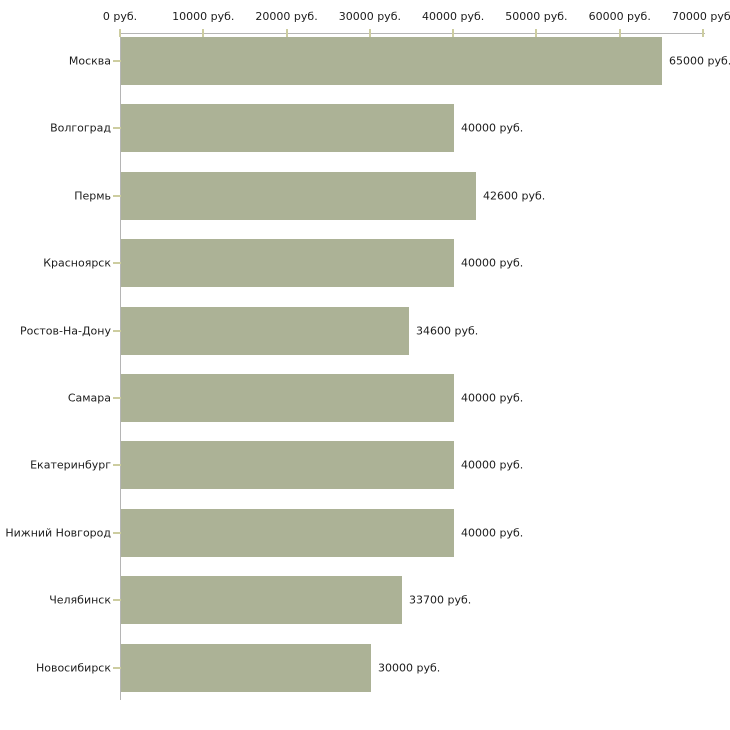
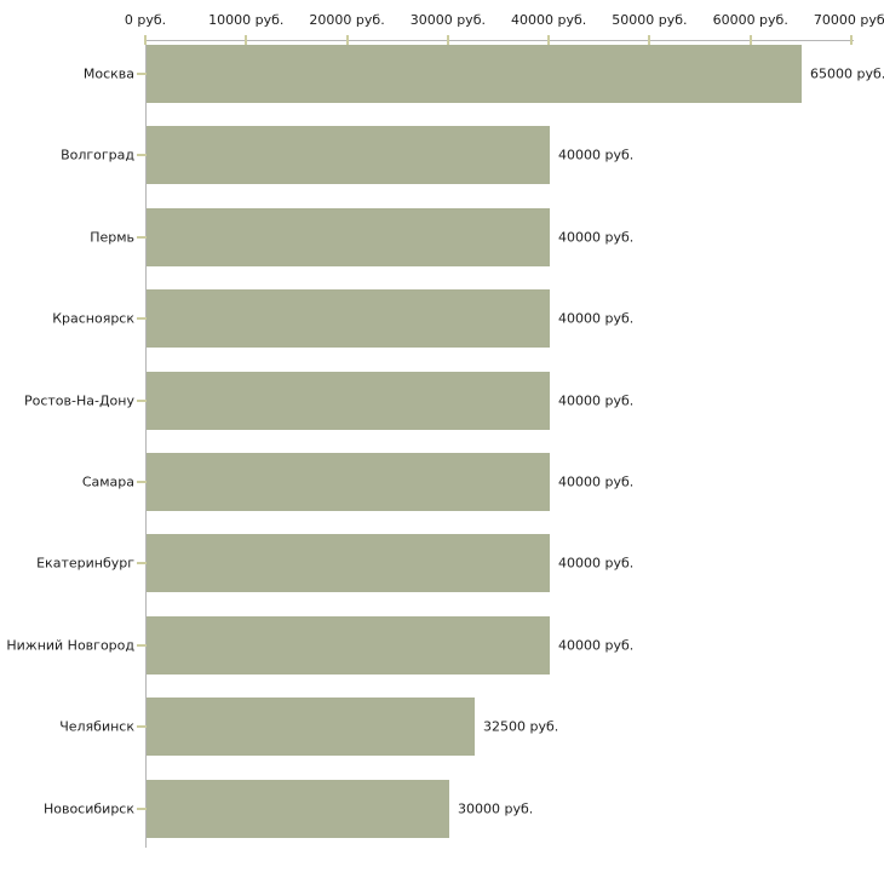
Пермь: 42600 -> 40000
Ростов-На-Дону: 34600 -> 40000
Челябинск: 33700 -> 32500
